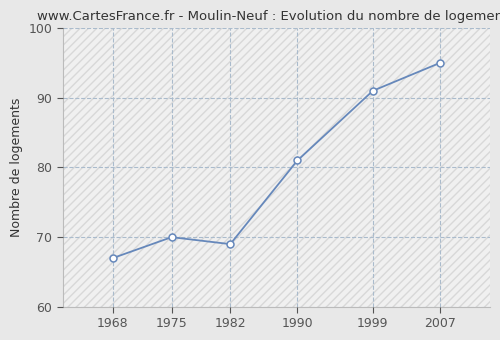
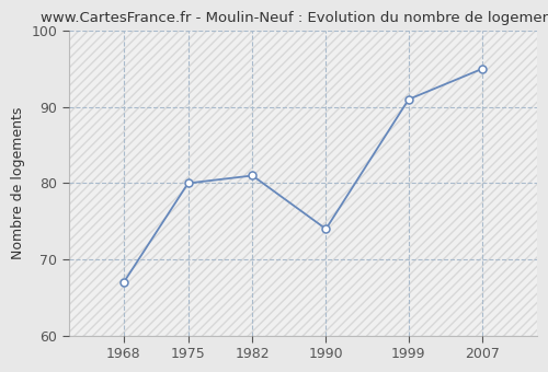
1975: 70 -> 80
1982: 69 -> 81
1990: 81 -> 74
